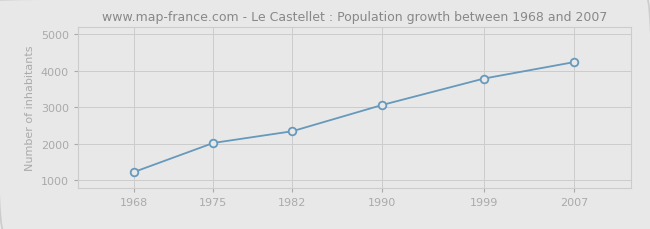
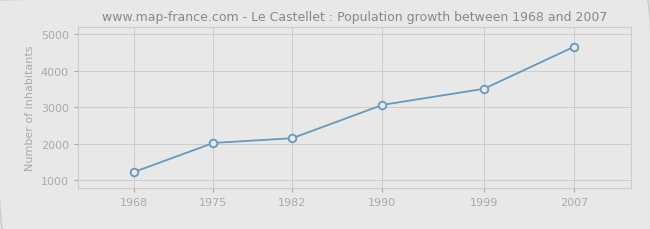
1982: 2340 -> 2150
1999: 3780 -> 3500
2007: 4230 -> 4650
